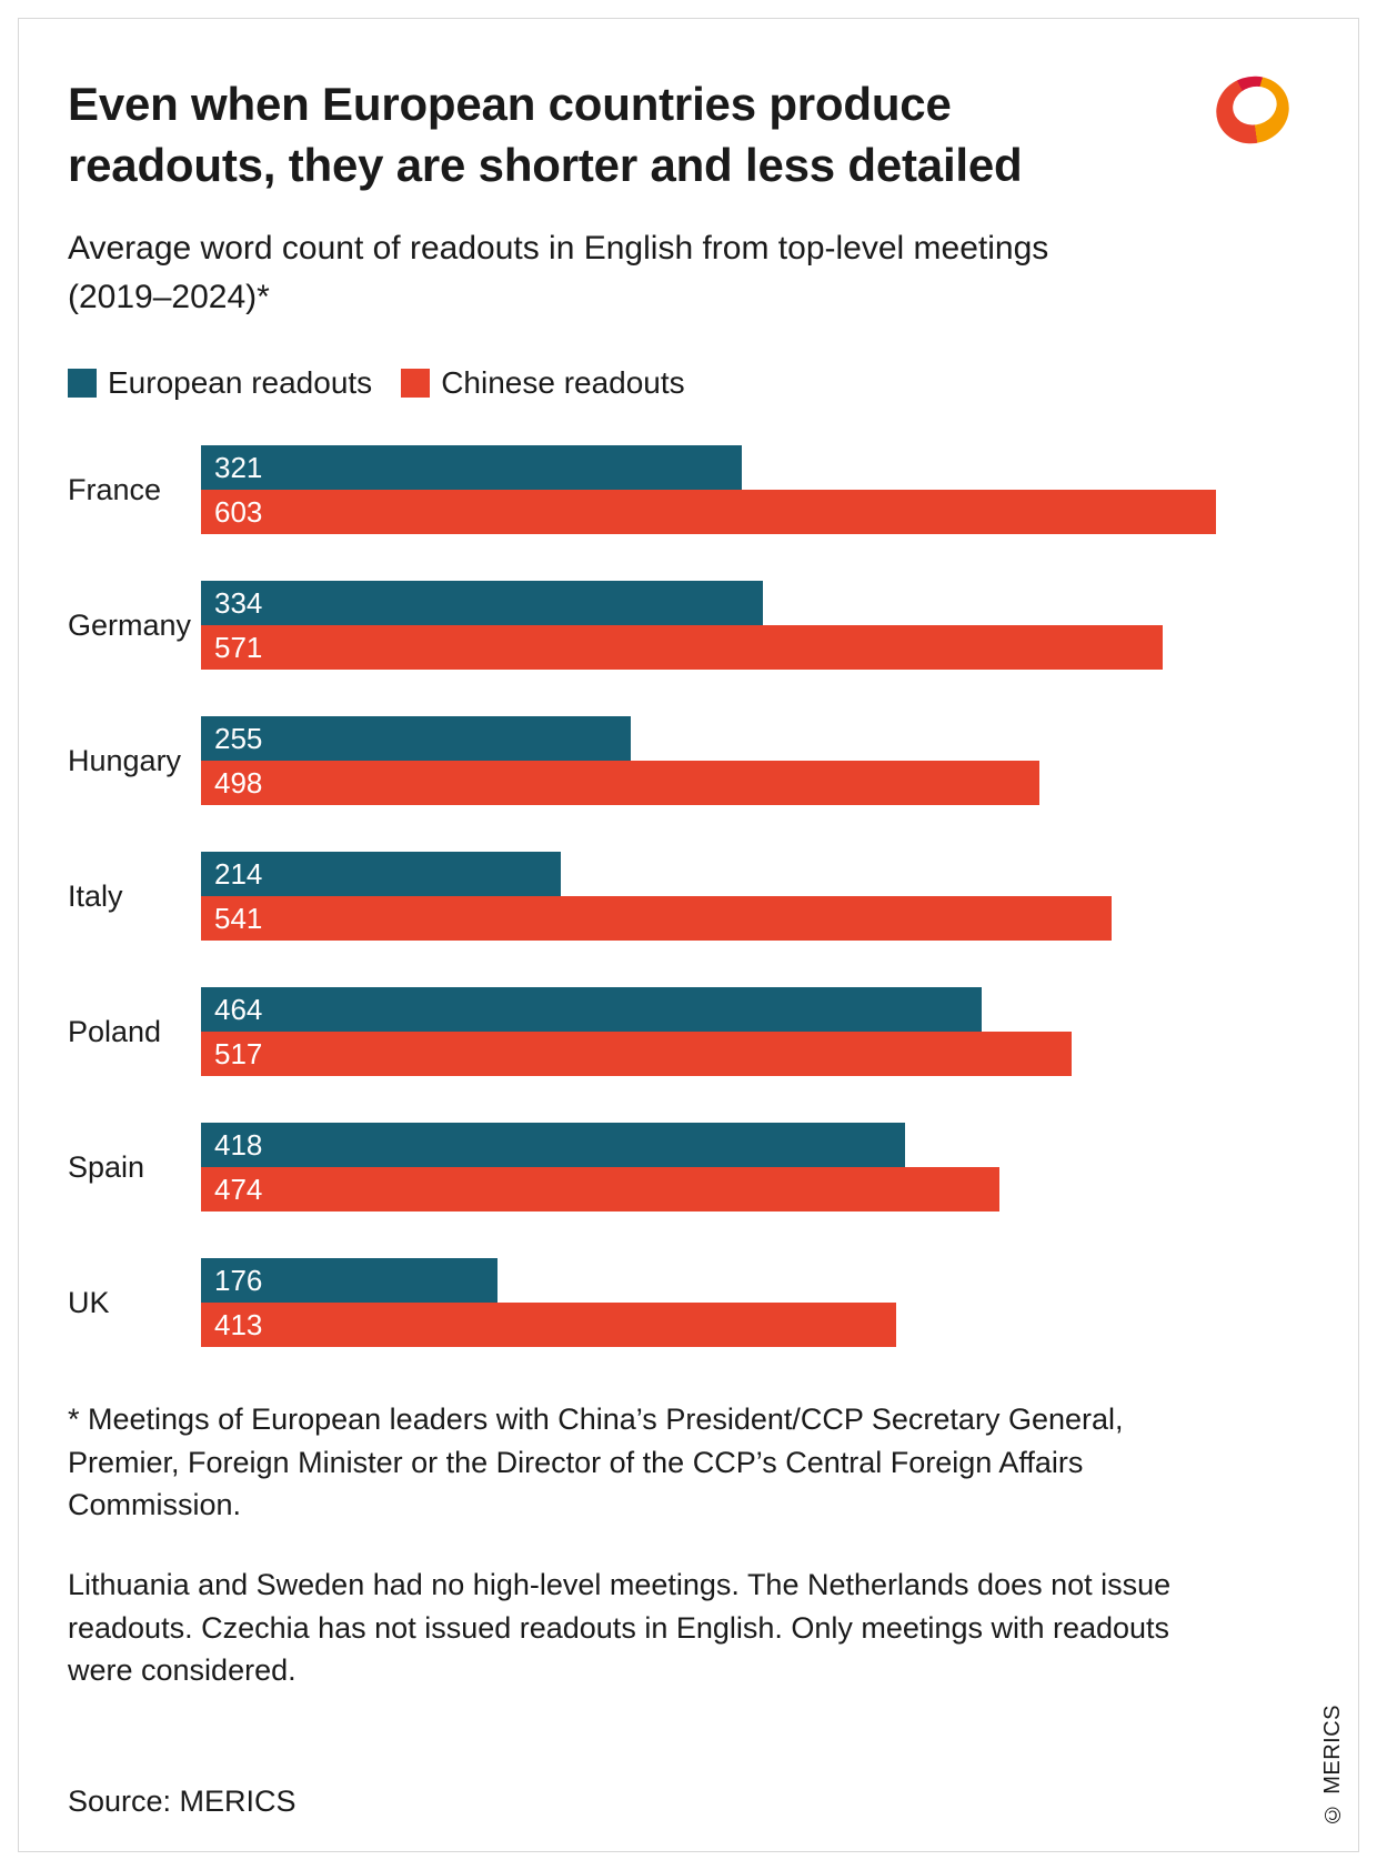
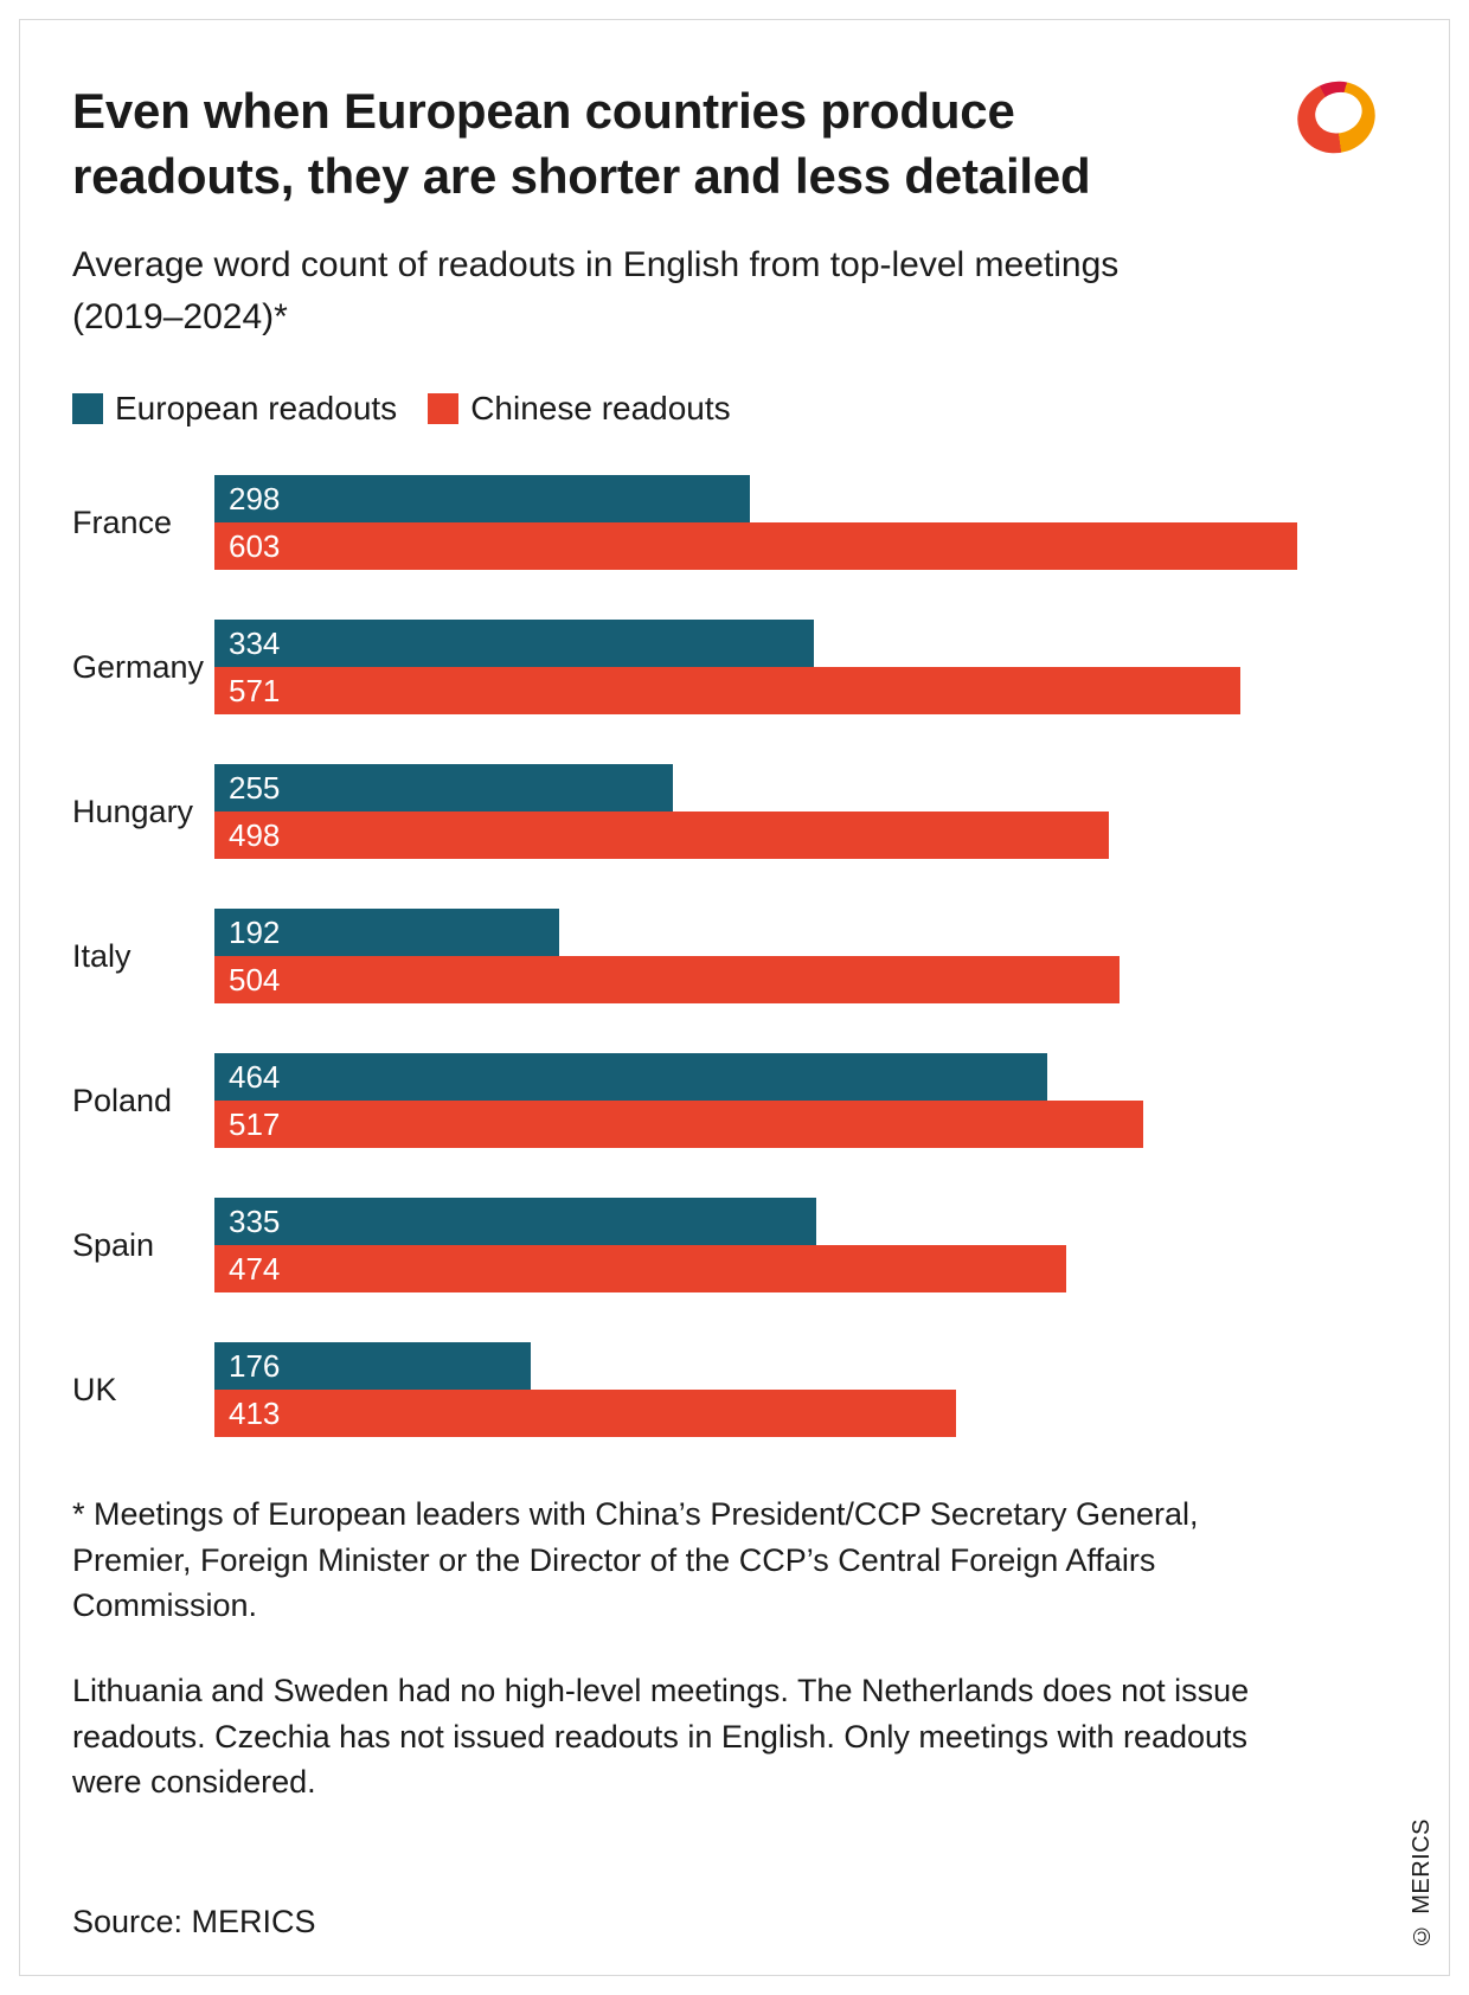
European readouts/France: 321 -> 298
European readouts/Italy: 214 -> 192
Chinese readouts/Italy: 541 -> 504
European readouts/Spain: 418 -> 335
